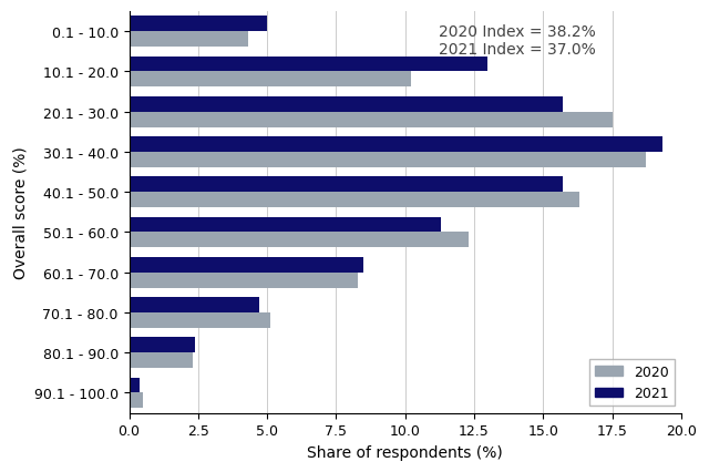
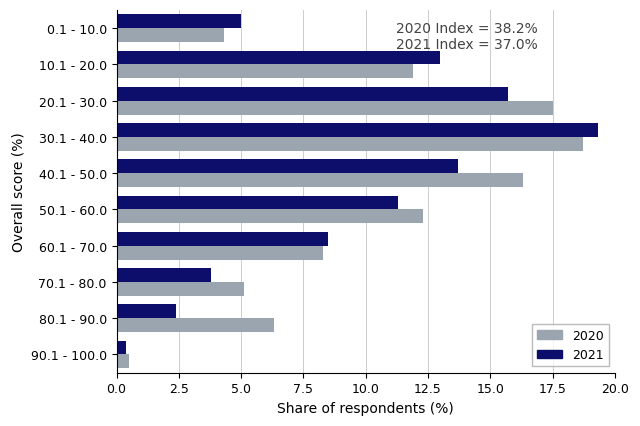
2020/10.1 - 20.0: 10.2 -> 11.9
2021/40.1 - 50.0: 15.7 -> 13.7
2021/70.1 - 80.0: 4.7 -> 3.8
2020/80.1 - 90.0: 2.3 -> 6.3
